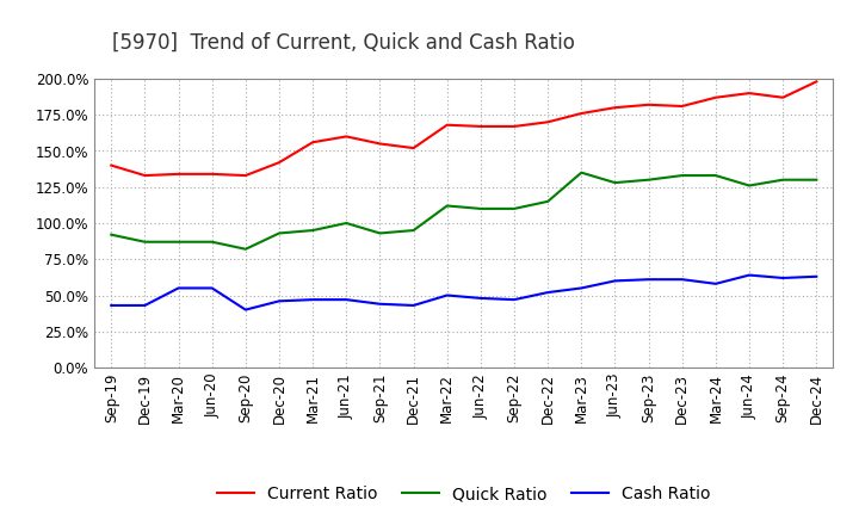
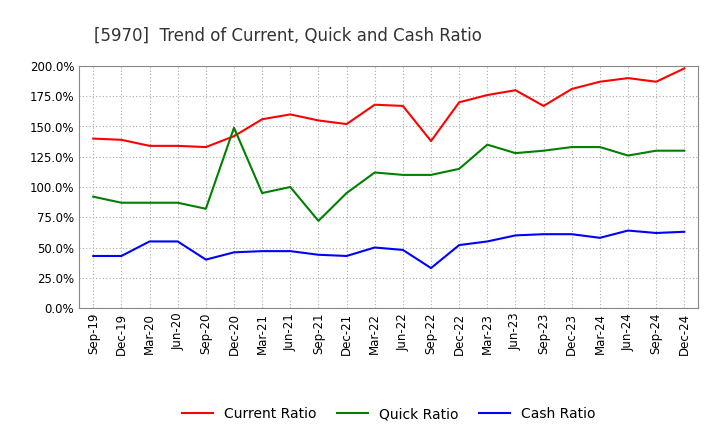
Current Ratio/Dec-19: 133% -> 139%
Quick Ratio/Dec-20: 93% -> 149%
Quick Ratio/Sep-21: 93% -> 72%
Current Ratio/Sep-22: 167% -> 138%
Cash Ratio/Sep-22: 47% -> 33%
Current Ratio/Sep-23: 182% -> 167%
